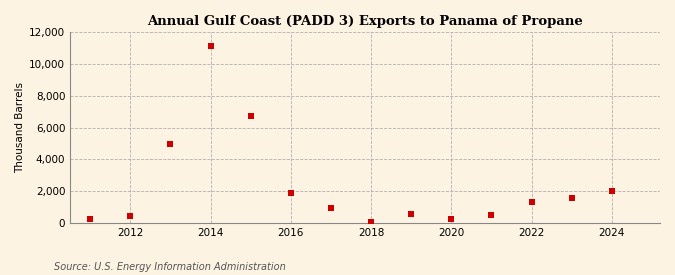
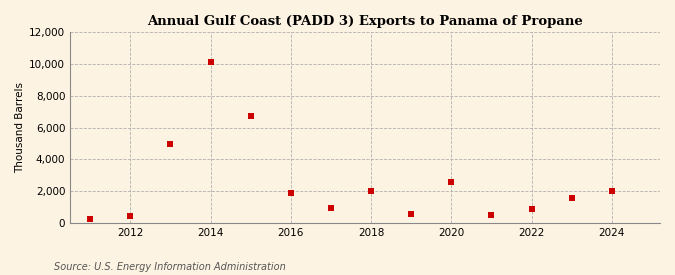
2014: 11,100 -> 10,100
2018: 100 -> 2,000
2020: 300 -> 2,600
2022: 1,400 -> 900
